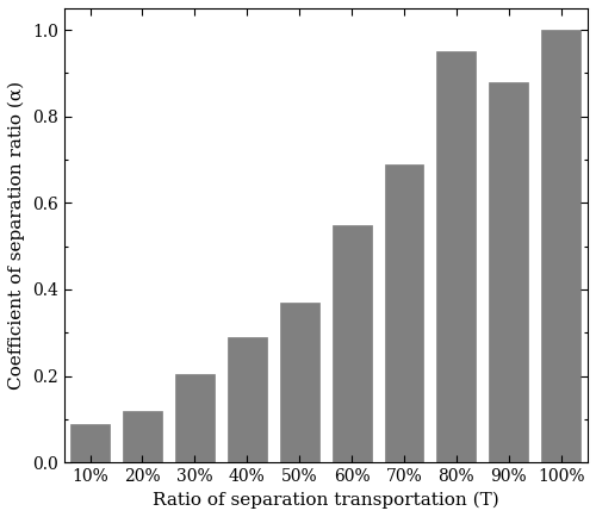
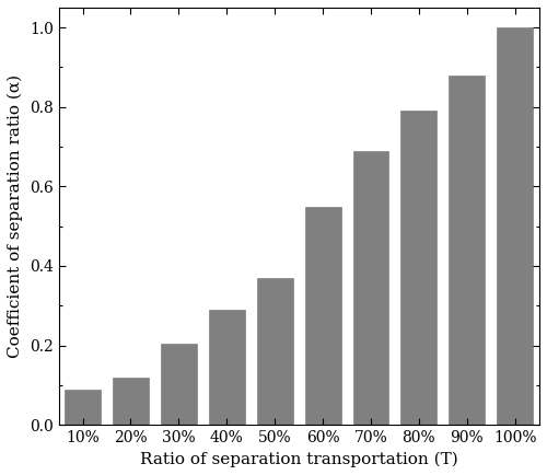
80%: 0.950 -> 0.790
